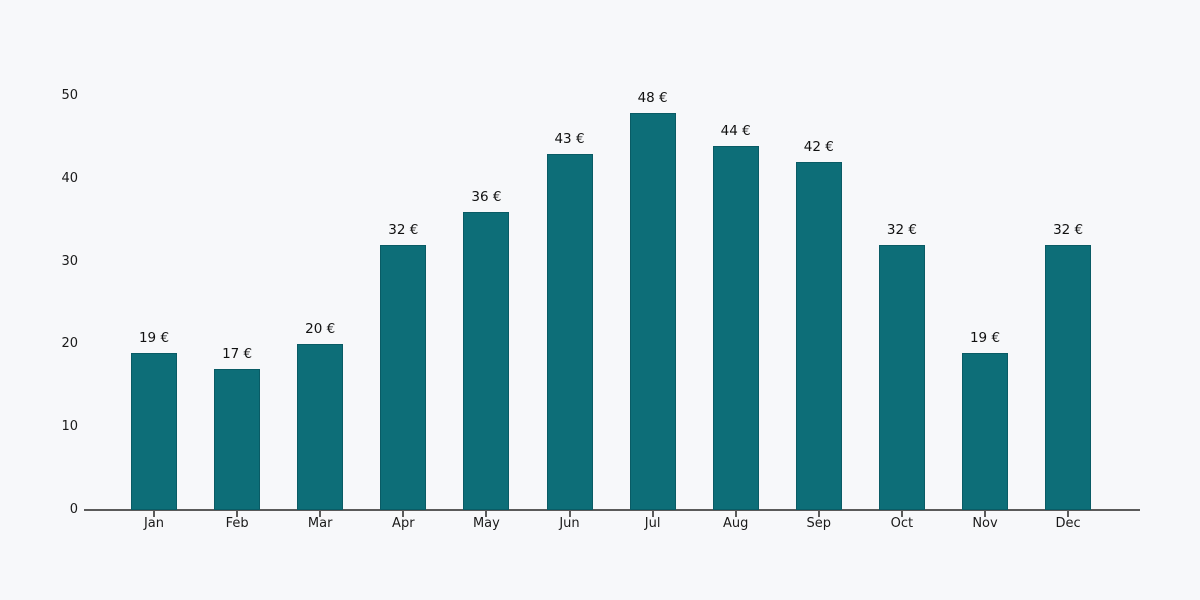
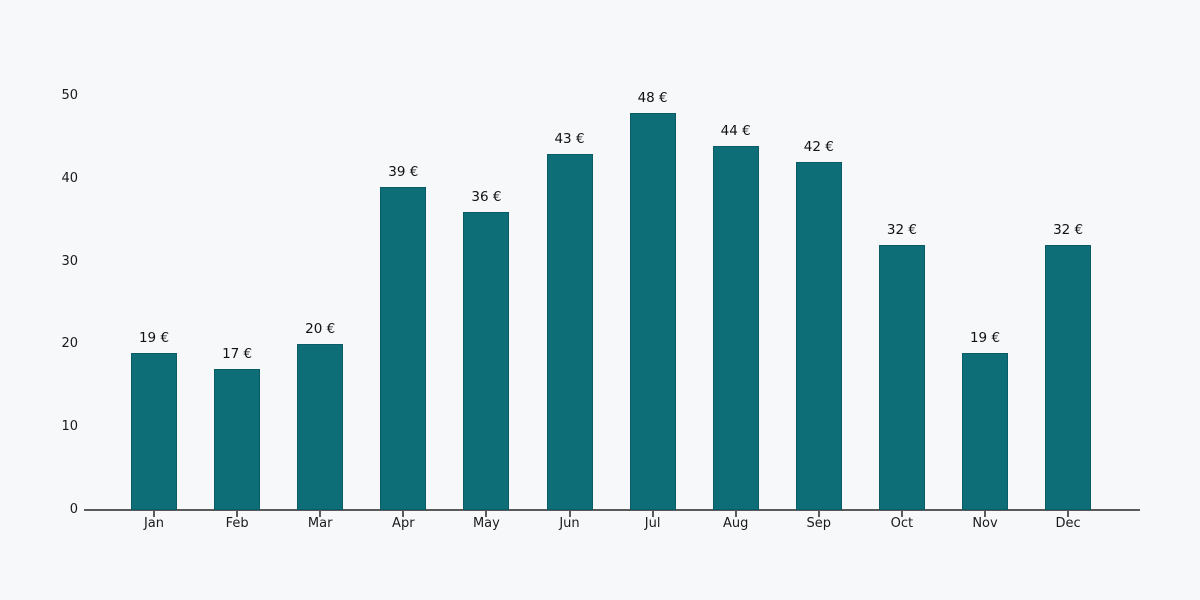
Apr: 32 -> 39
